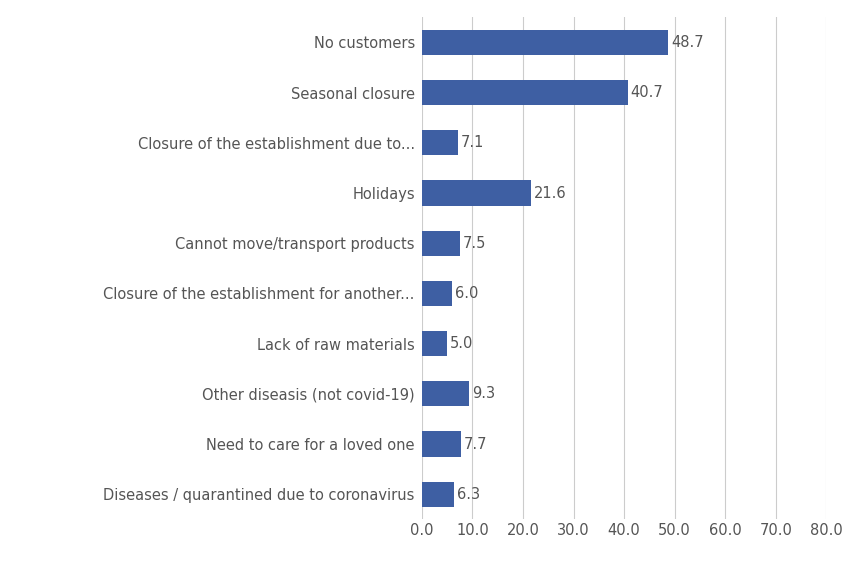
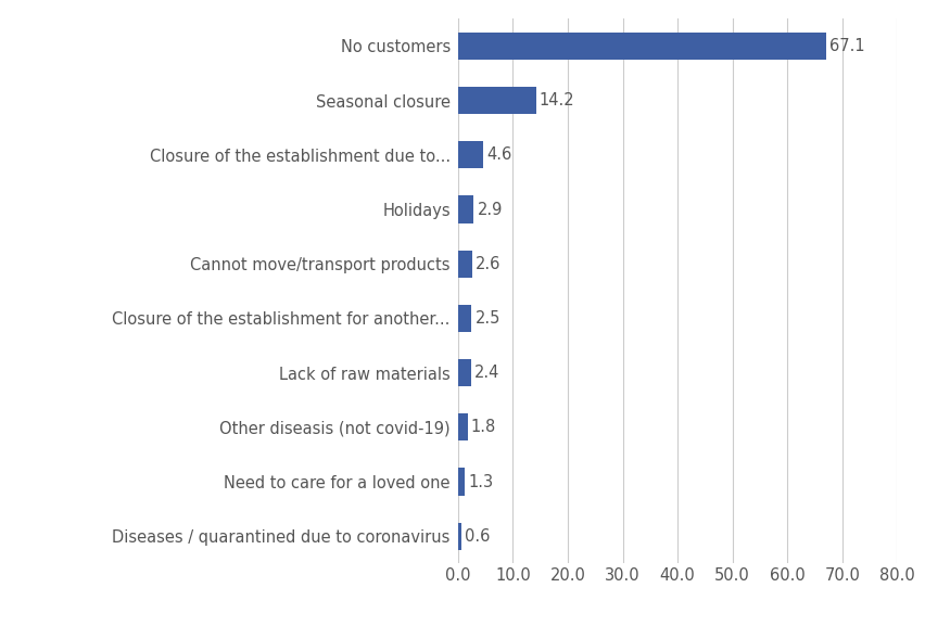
No customers: 48.7 -> 67.1
Seasonal closure: 40.7 -> 14.2
Closure of the establishment due to...: 7.1 -> 4.6
Holidays: 21.6 -> 2.9
Cannot move/transport products: 7.5 -> 2.6
Closure of the establishment for another...: 6.0 -> 2.5
Lack of raw materials: 5.0 -> 2.4
Other diseasis (not covid-19): 9.3 -> 1.8
Need to care for a loved one: 7.7 -> 1.3
Diseases / quarantined due to coronavirus: 6.3 -> 0.6
